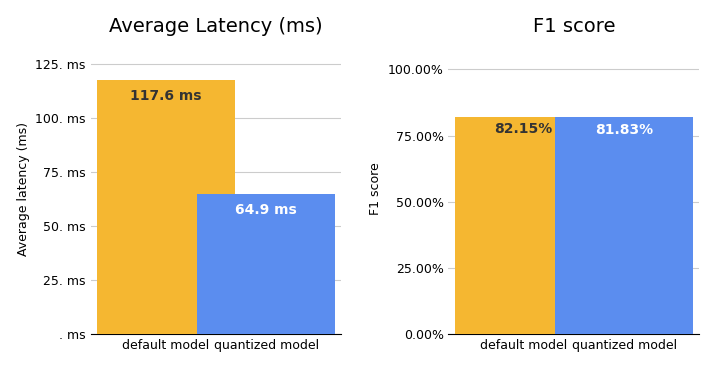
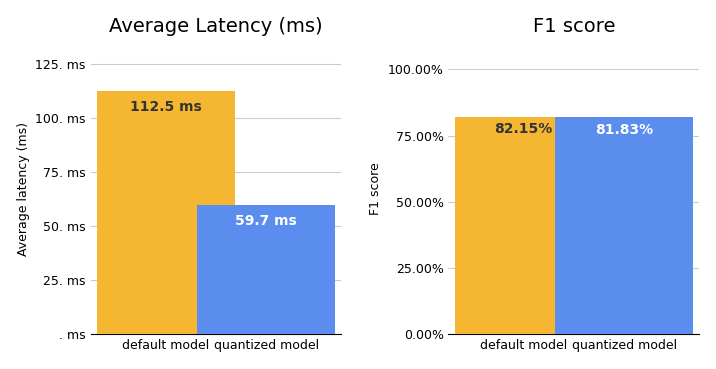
Average Latency (ms)/default model: 117.6 -> 112.5
Average Latency (ms)/quantized model: 64.9 -> 59.7
